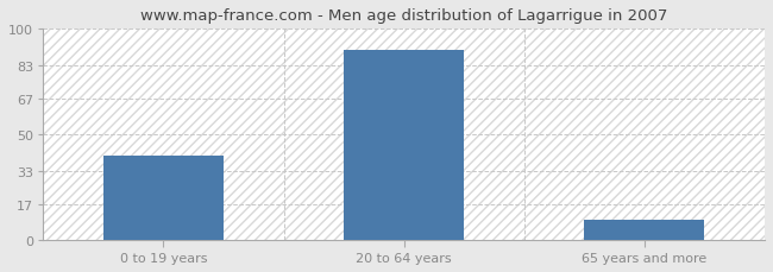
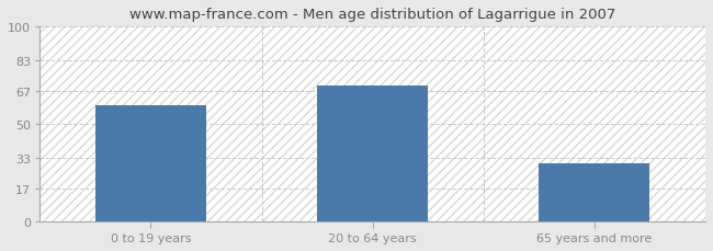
0 to 19 years: 40 -> 60
20 to 64 years: 90 -> 70
65 years and more: 10 -> 30
